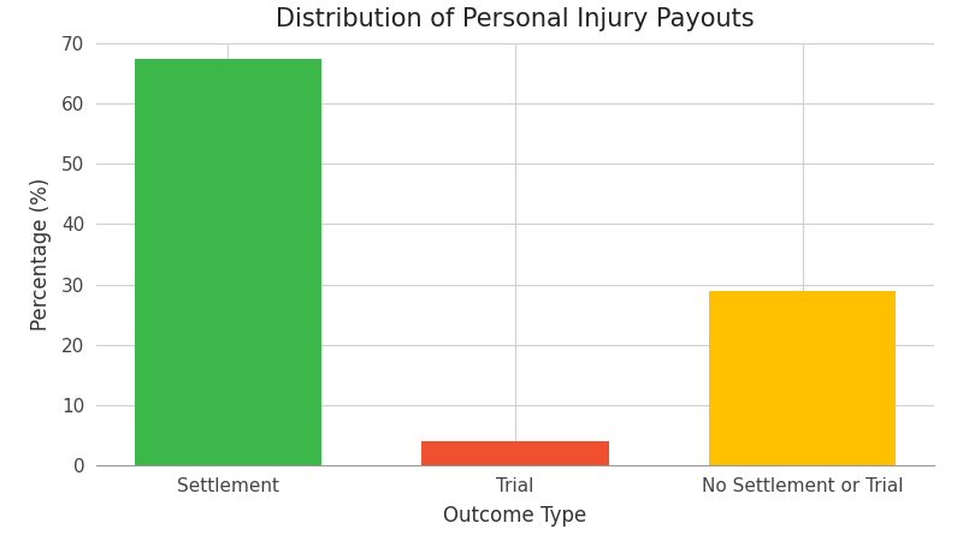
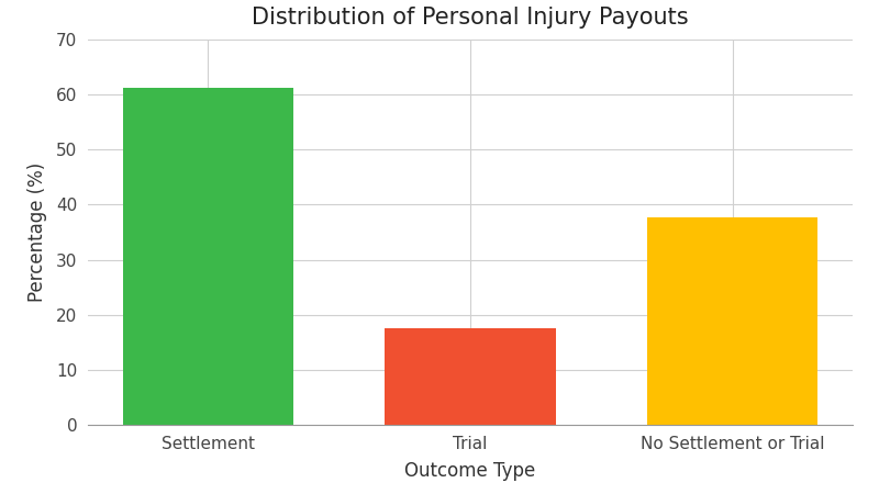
Settlement: 67.5 -> 61.2
Trial: 4.0 -> 17.6
No Settlement or Trial: 29.0 -> 37.6
